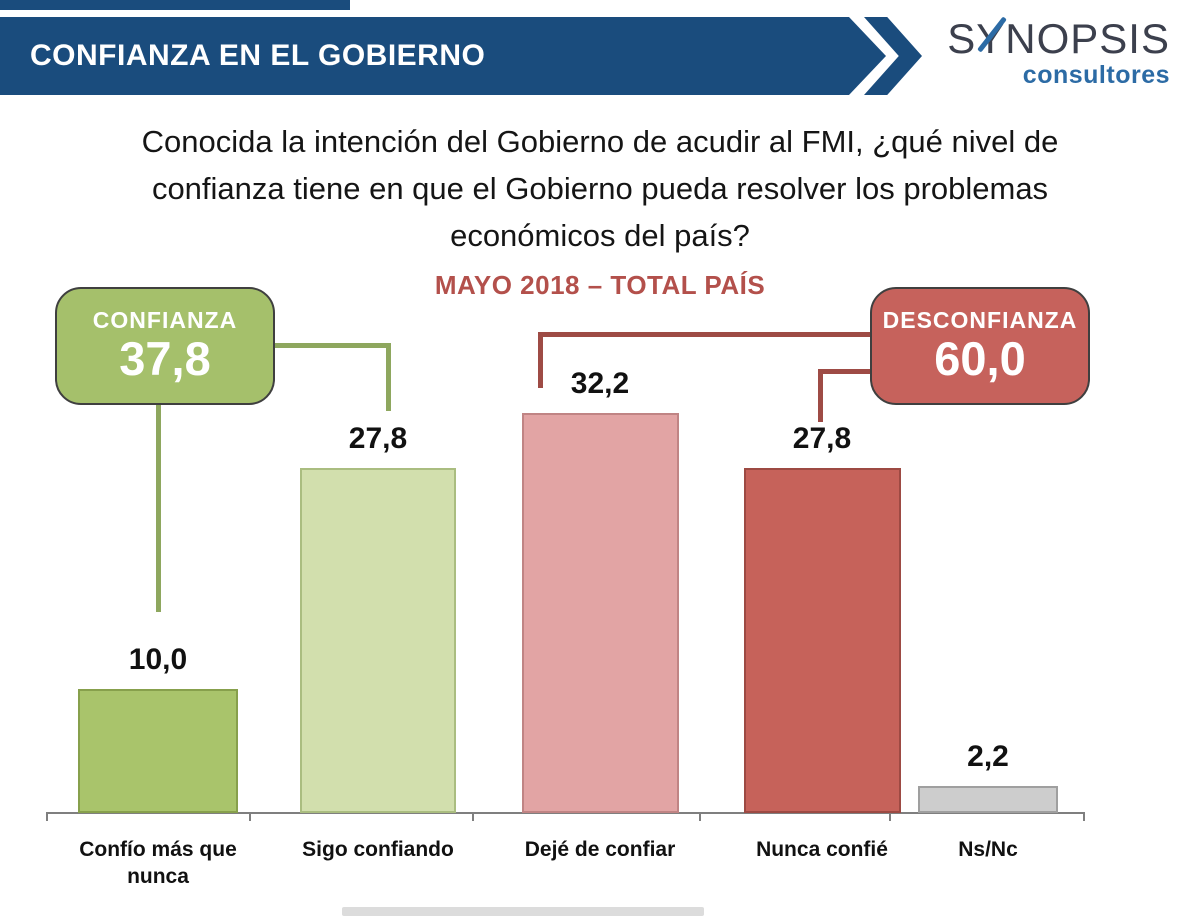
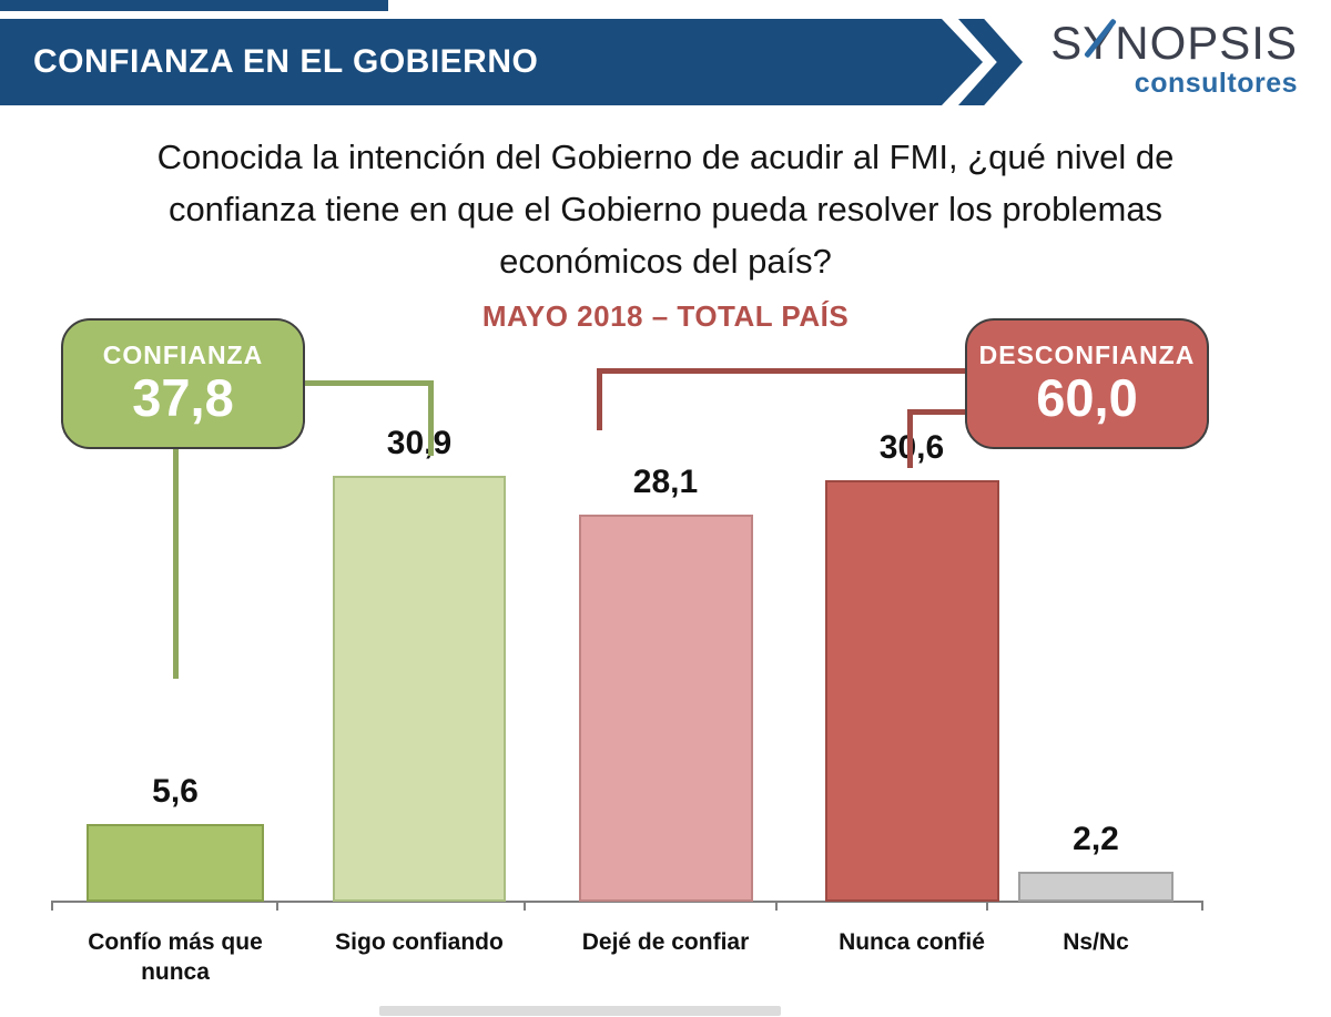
Confío más que nunca: 10,0 -> 5,6
Sigo confiando: 27,8 -> 30,9
Dejé de confiar: 32,2 -> 28,1
Nunca confié: 27,8 -> 30,6
